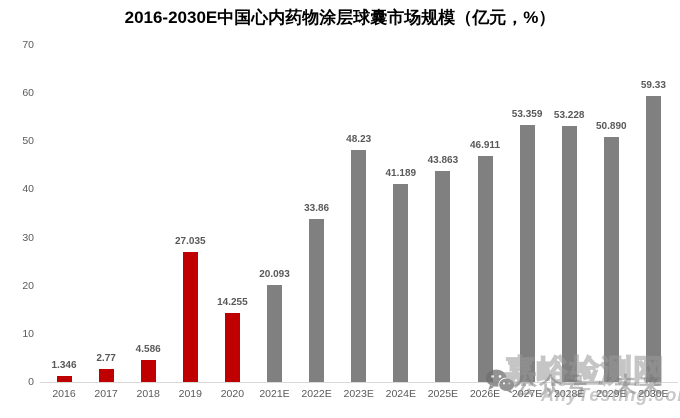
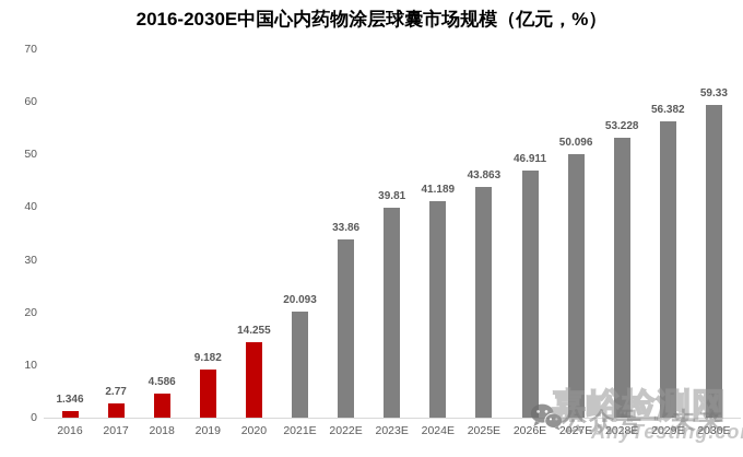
2019: 27.035 -> 9.182
2023E: 48.23 -> 39.81
2027E: 53.359 -> 50.096
2029E: 50.890 -> 56.382
